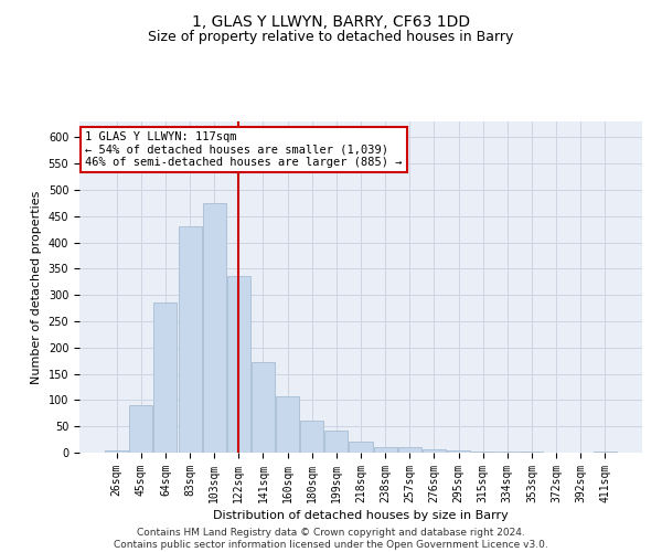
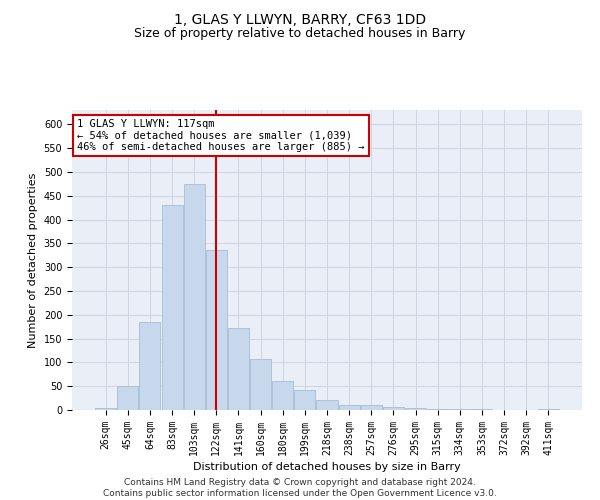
45sqm: 90 -> 50
64sqm: 285 -> 185
